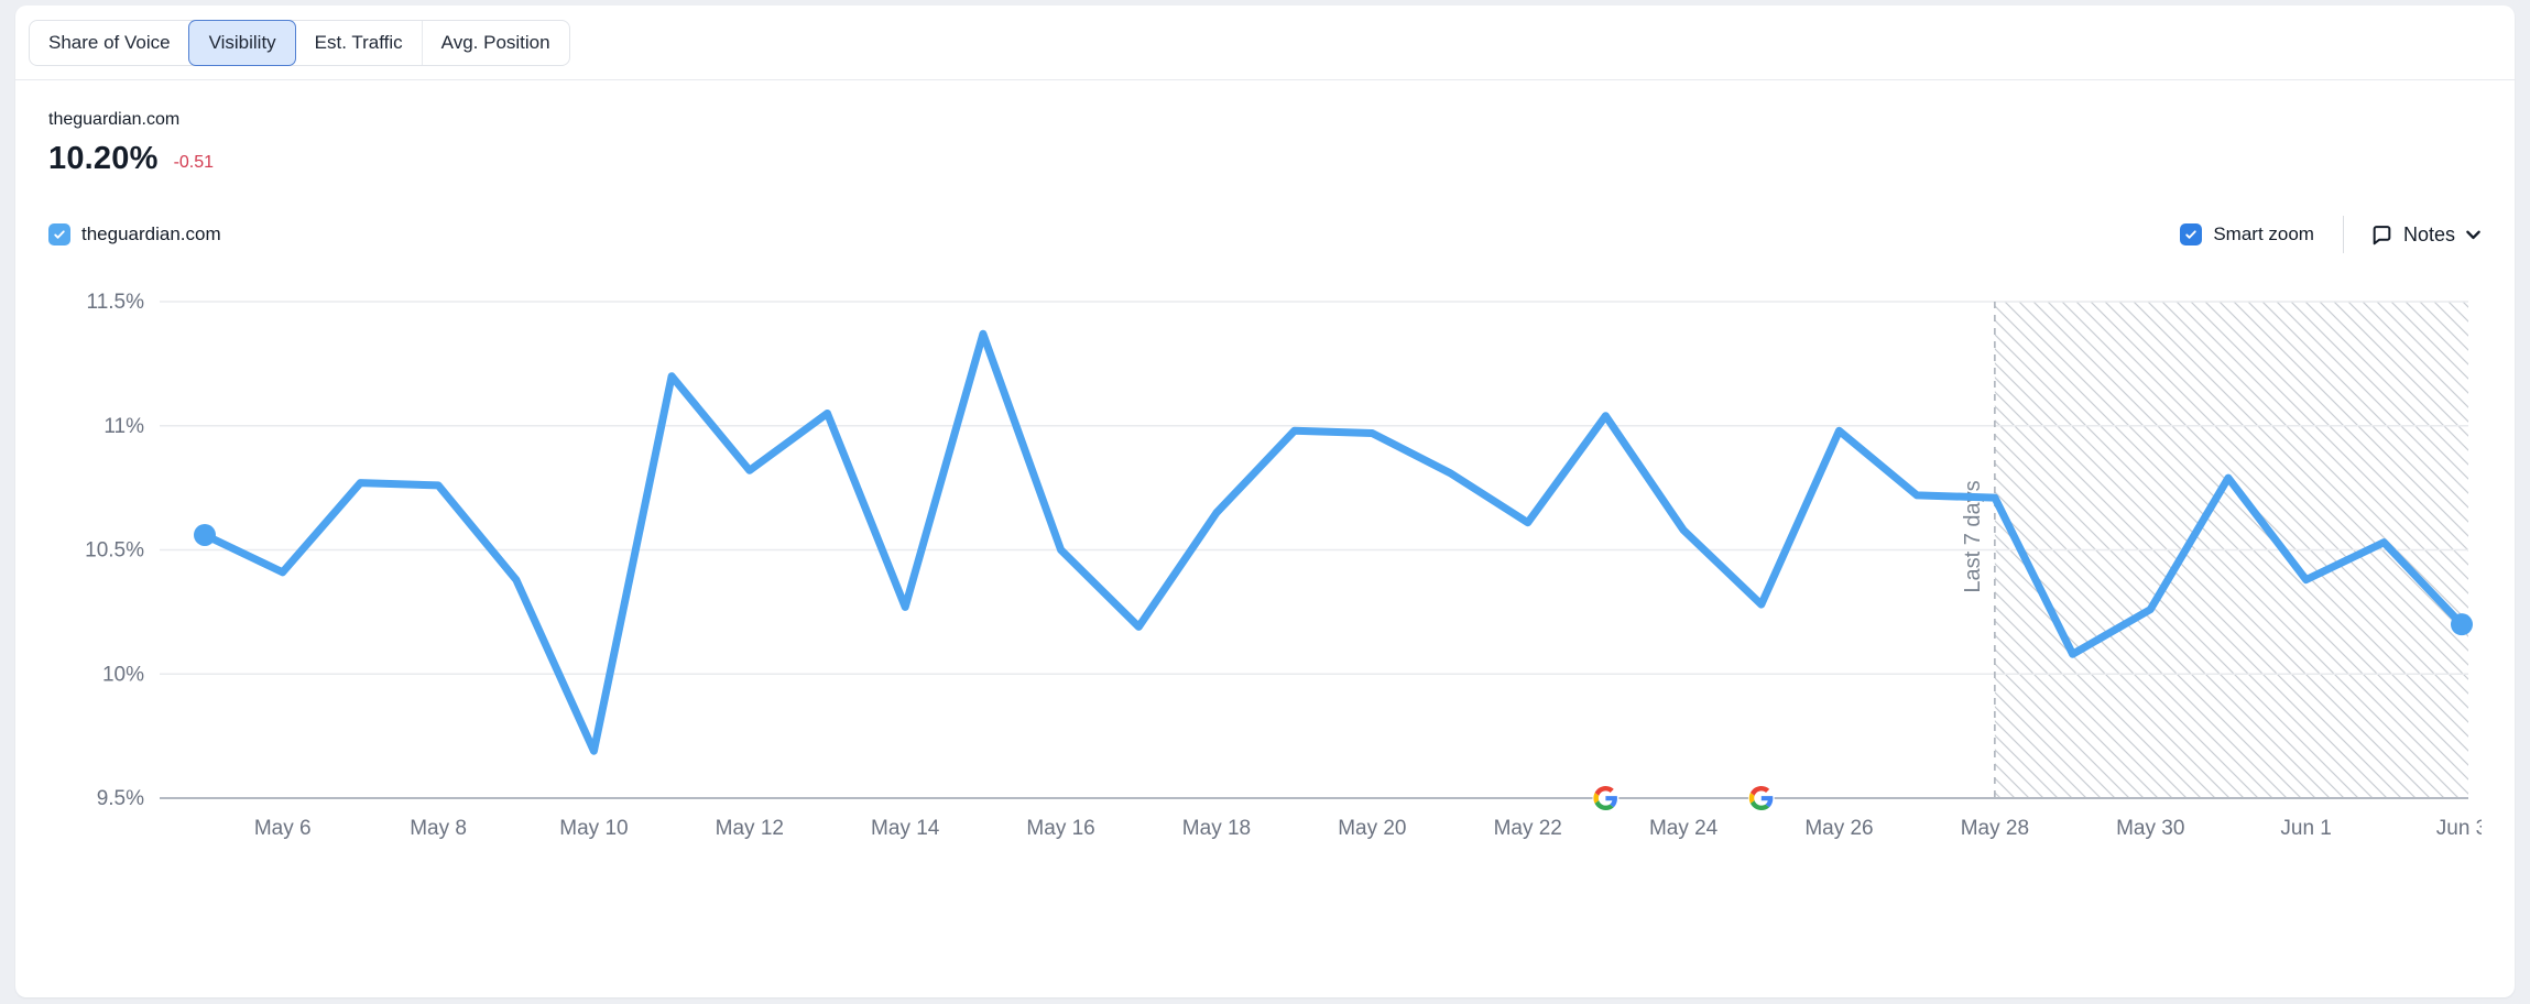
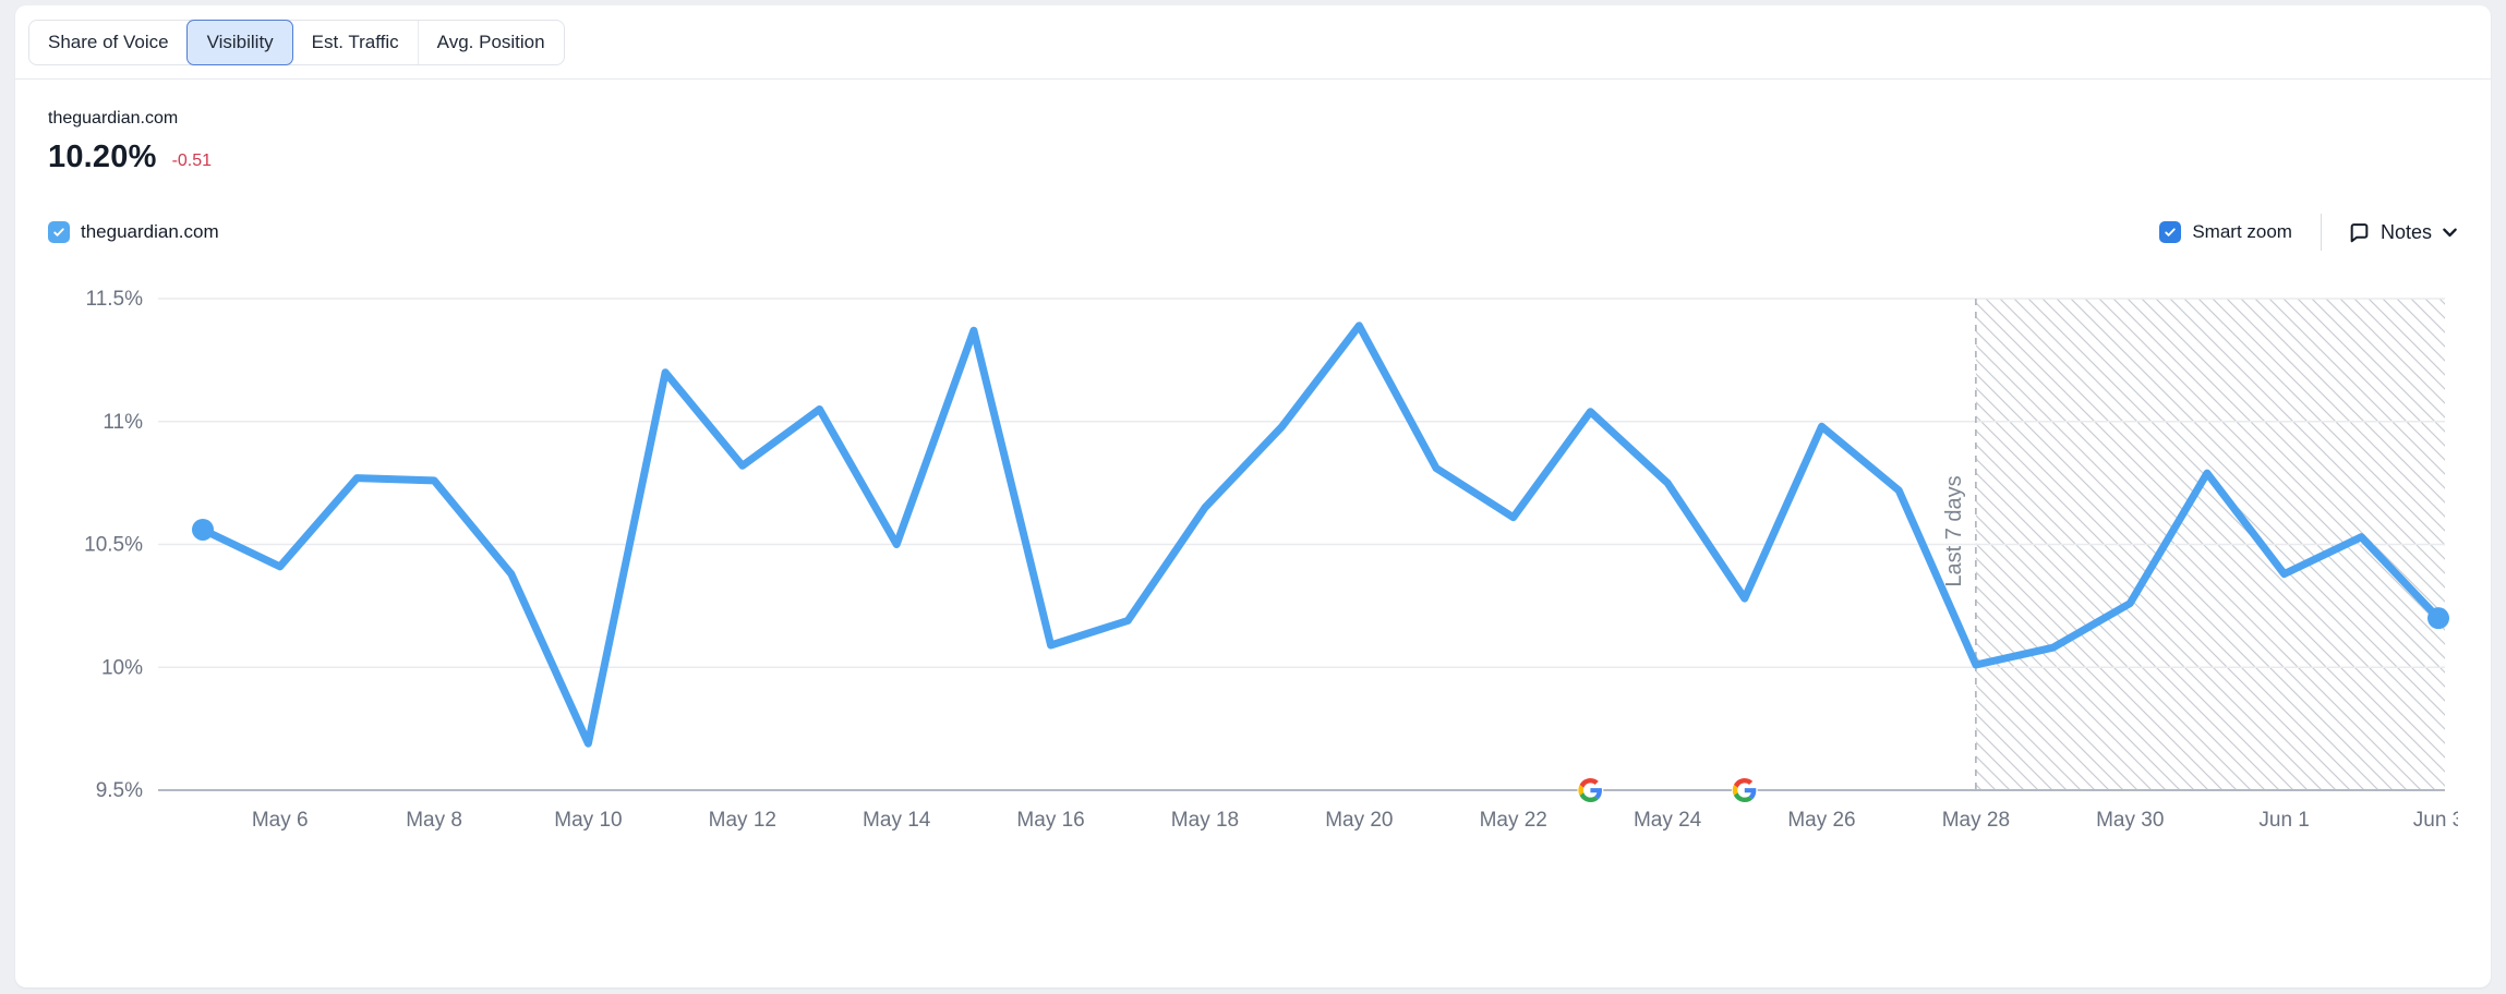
May 14: 10.27% -> 10.50%
May 16: 10.50% -> 10.09%
May 20: 10.97% -> 11.39%
May 24: 10.58% -> 10.75%
May 28: 10.71% -> 10.01%
